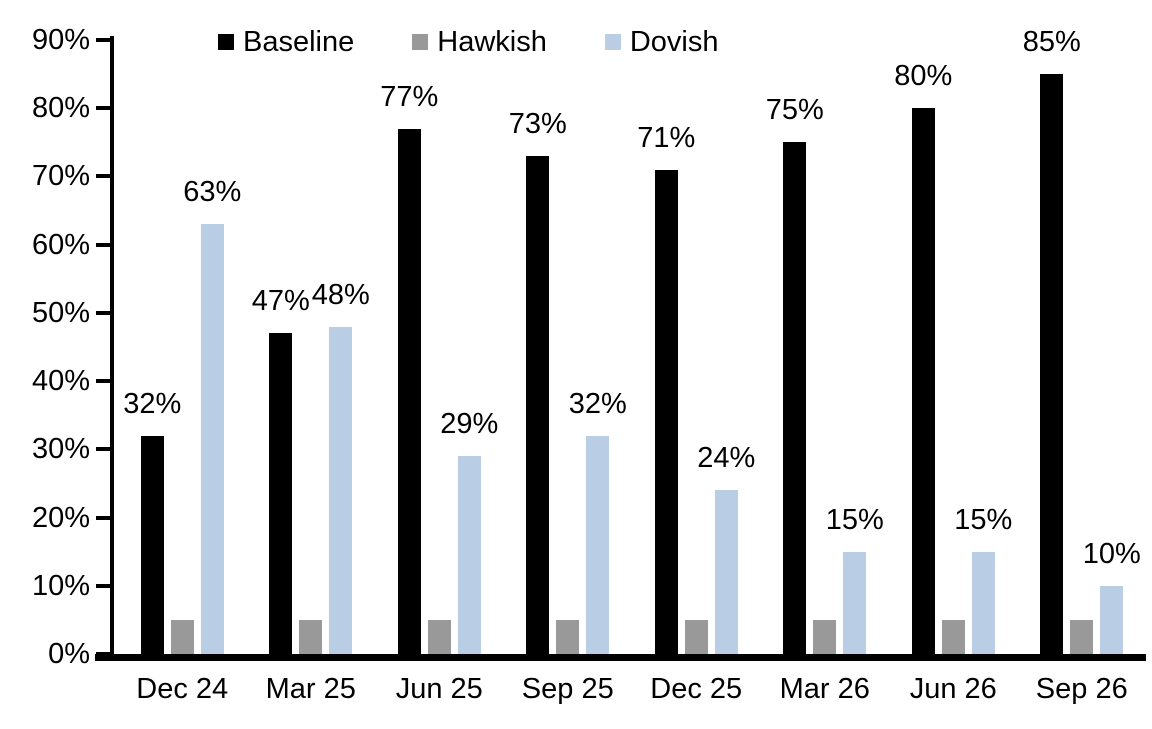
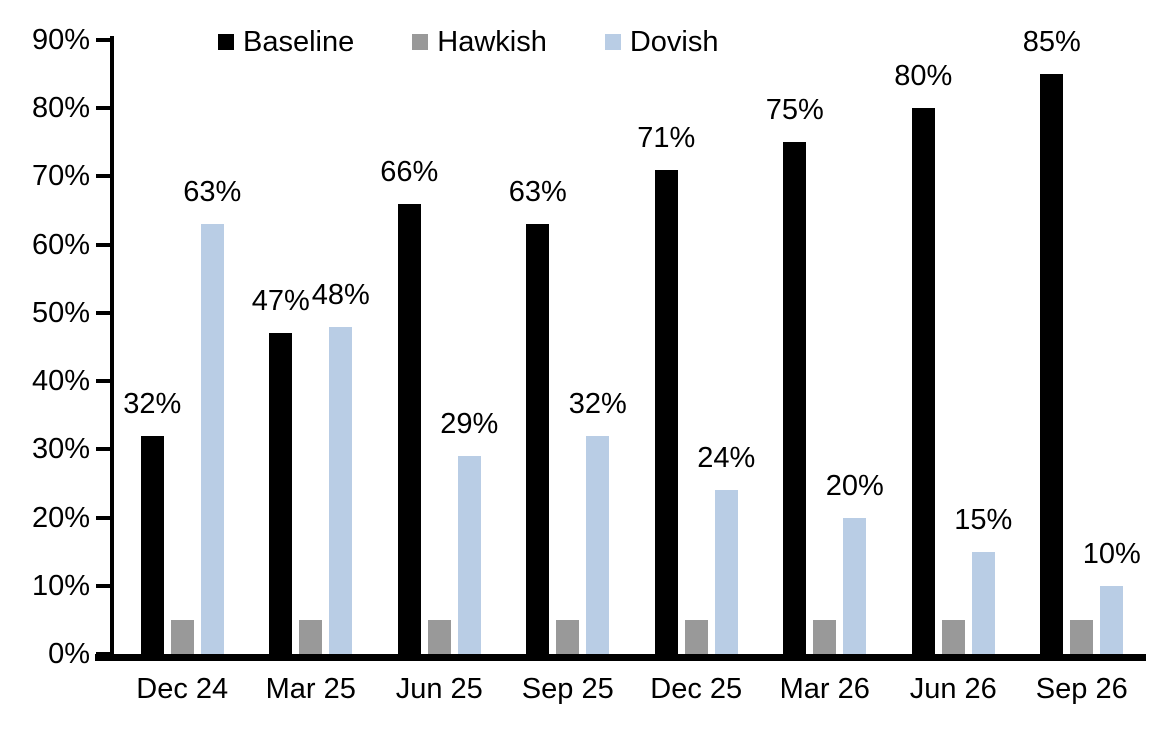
Baseline/Jun 25: 77% -> 66%
Baseline/Sep 25: 73% -> 63%
Dovish/Mar 26: 15% -> 20%
